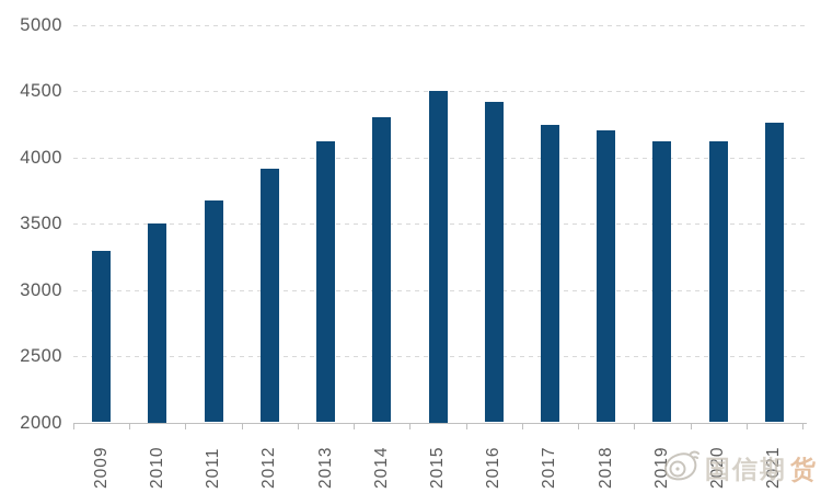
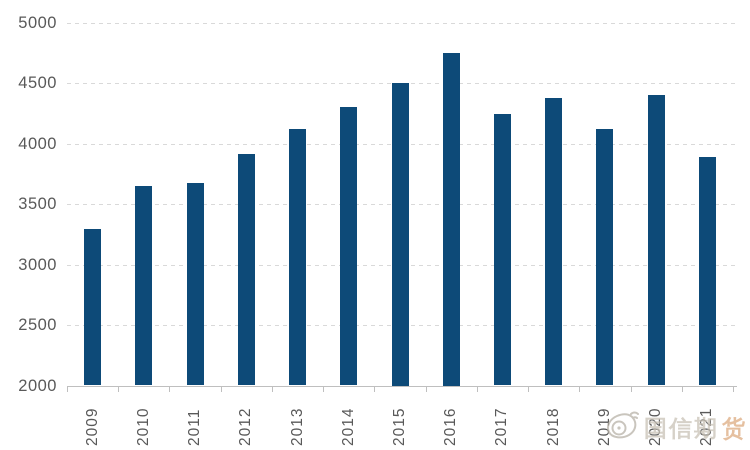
2010: 3500 -> 3650
2016: 4420 -> 4750
2018: 4200 -> 4380
2020: 4120 -> 4400
2021: 4260 -> 3890
